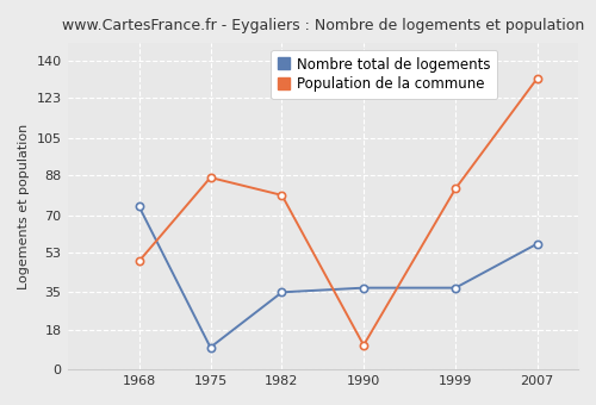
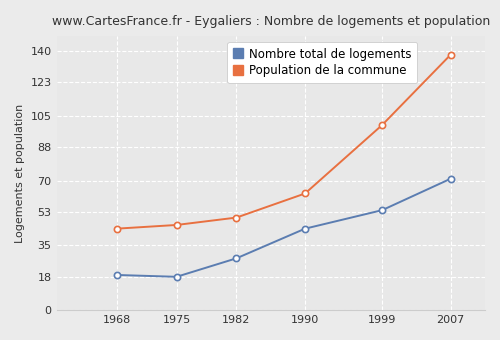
Nombre total de logements/1968: 74 -> 19
Population de la commune/1968: 49 -> 44
Nombre total de logements/1975: 10 -> 18
Population de la commune/1975: 87 -> 46
Nombre total de logements/1982: 35 -> 28
Population de la commune/1982: 79 -> 50
Nombre total de logements/1990: 37 -> 44
Population de la commune/1990: 11 -> 63
Nombre total de logements/1999: 37 -> 54
Population de la commune/1999: 82 -> 100
Nombre total de logements/2007: 57 -> 71
Population de la commune/2007: 132 -> 138
